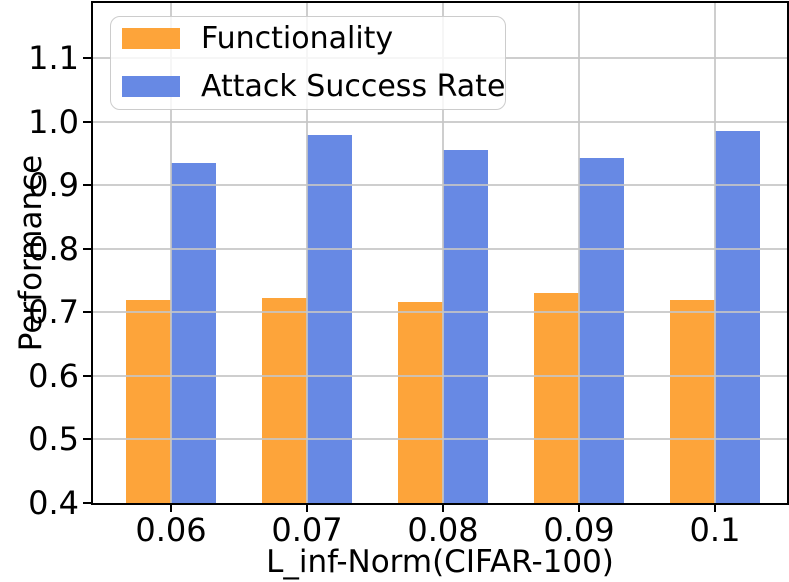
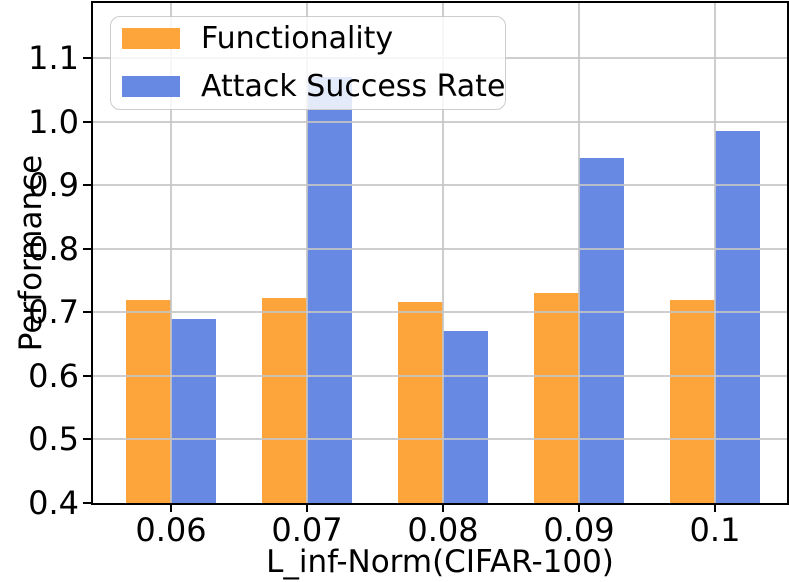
Attack Success Rate/0.06: 0.94 -> 0.69
Attack Success Rate/0.07: 0.98 -> 1.07
Attack Success Rate/0.08: 0.96 -> 0.67
